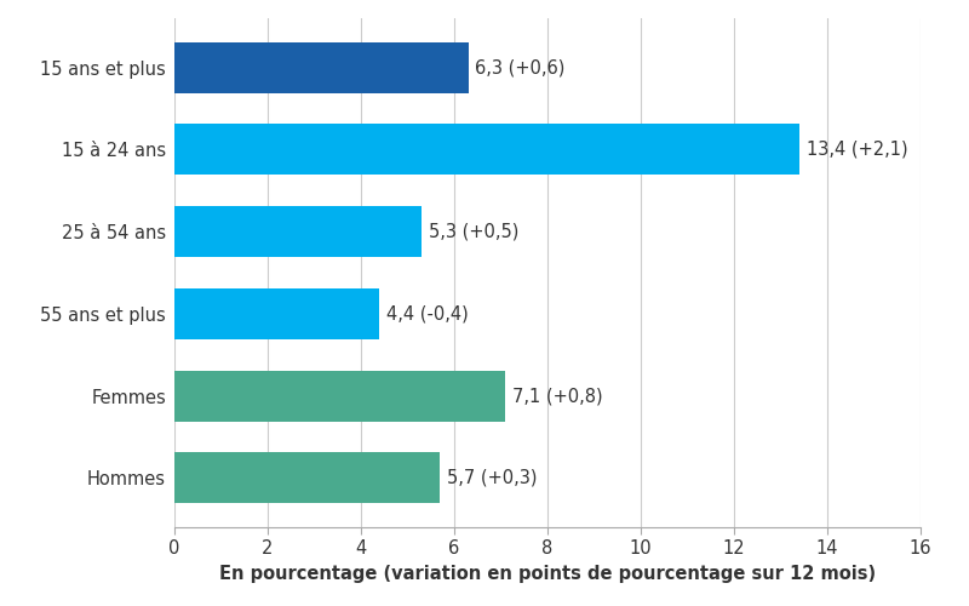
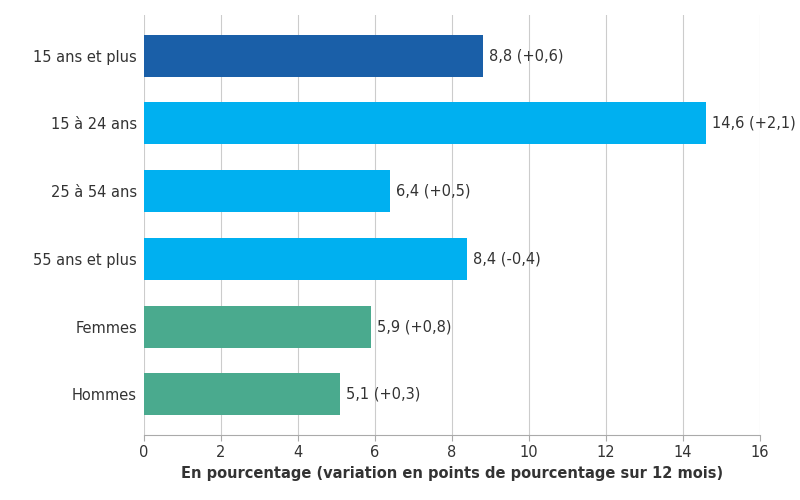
15 ans et plus: 6,3 -> 8,8
15 à 24 ans: 13,4 -> 14,6
25 à 54 ans: 5,3 -> 6,4
55 ans et plus: 4,4 -> 8,4
Femmes: 7,1 -> 5,9
Hommes: 5,7 -> 5,1
